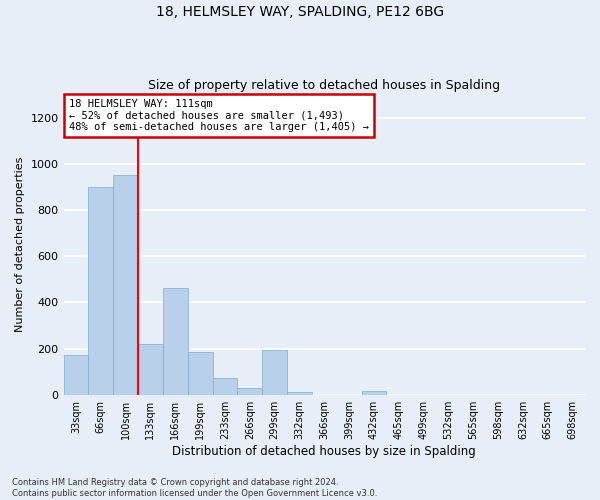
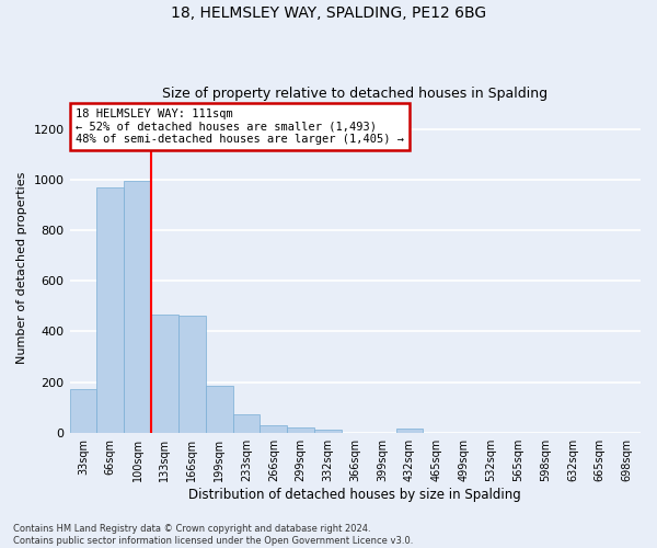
66sqm: 900 -> 968
100sqm: 950 -> 995
133sqm: 220 -> 468
299sqm: 195 -> 22
